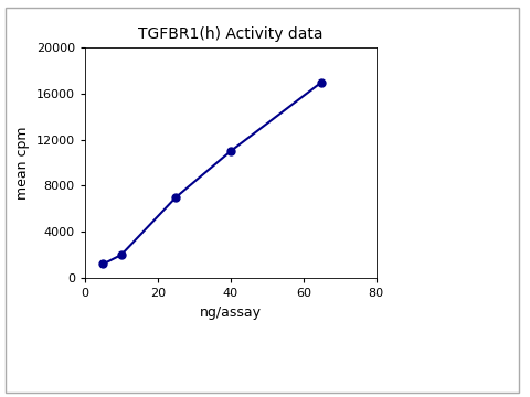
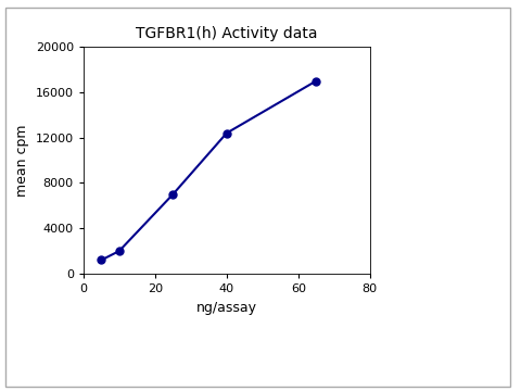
40: 11000 -> 12400
